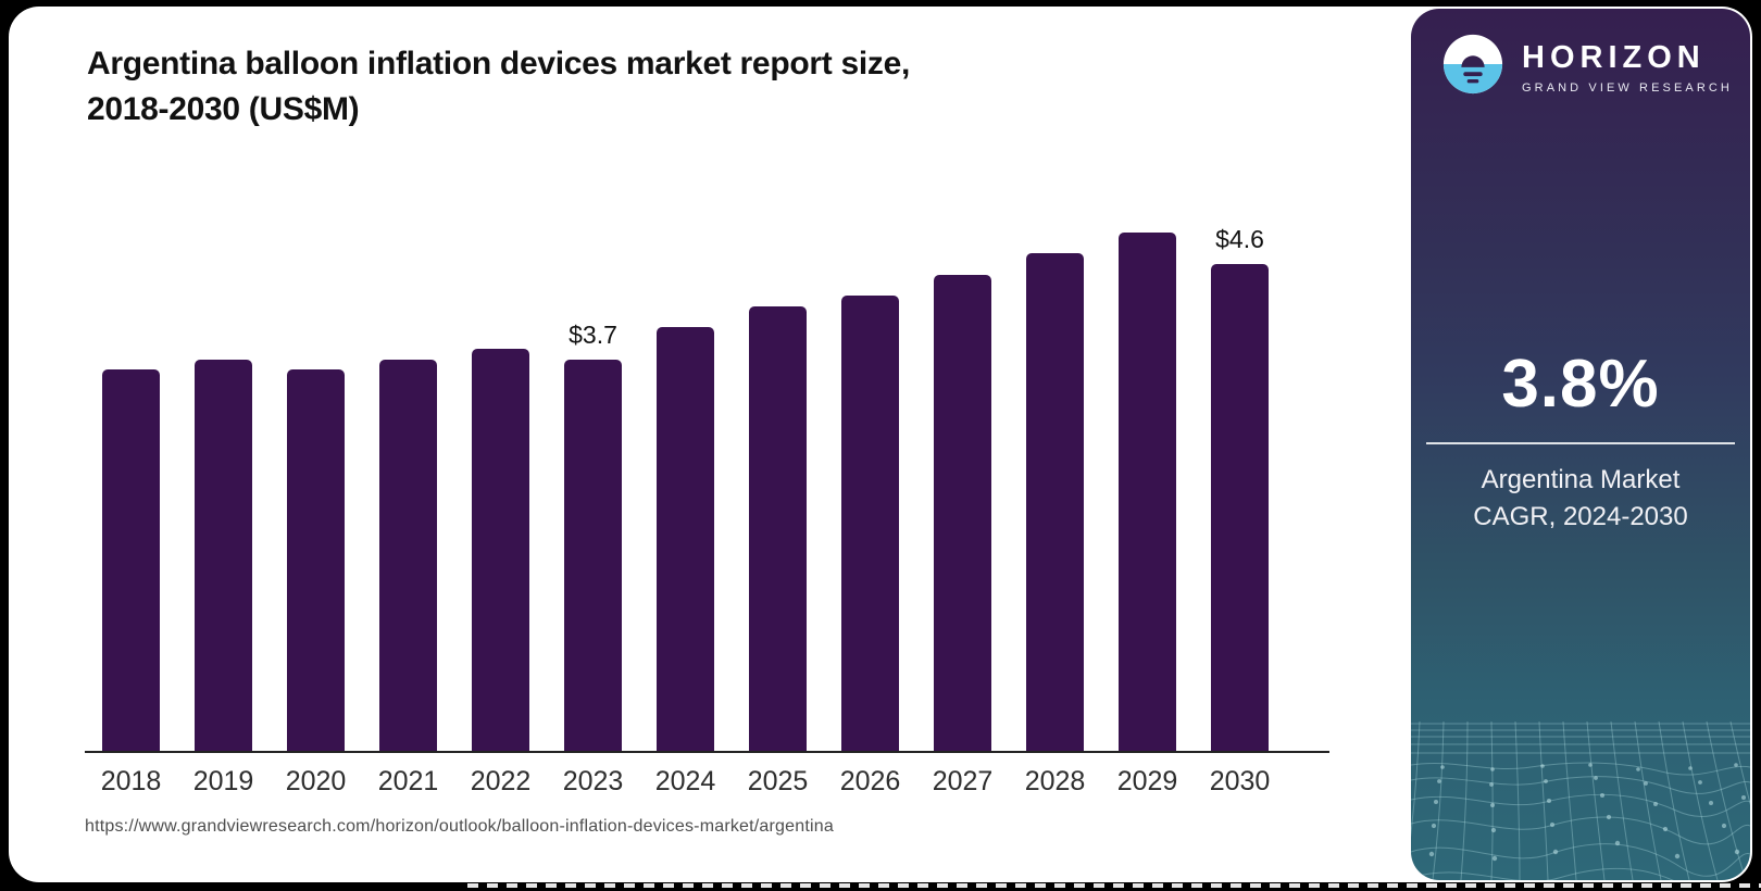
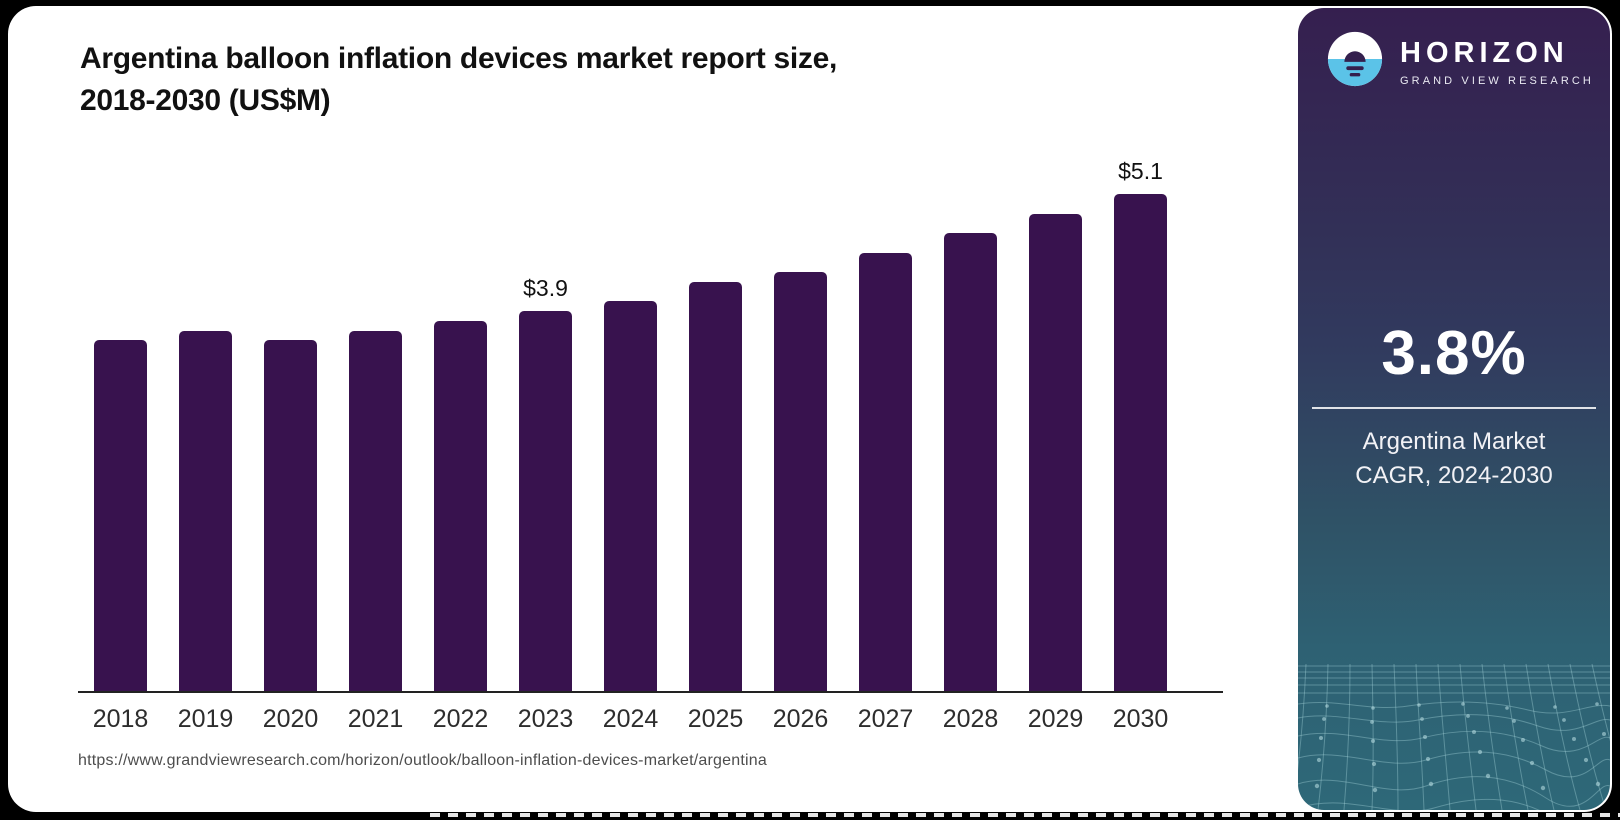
2023: $3.7 -> $3.9
2030: $4.6 -> $5.1
